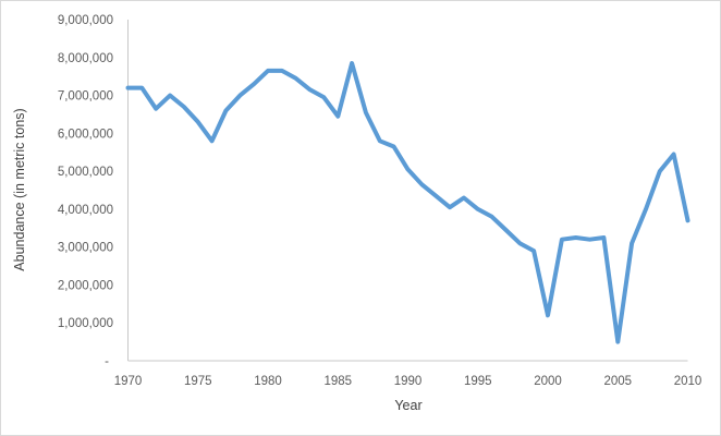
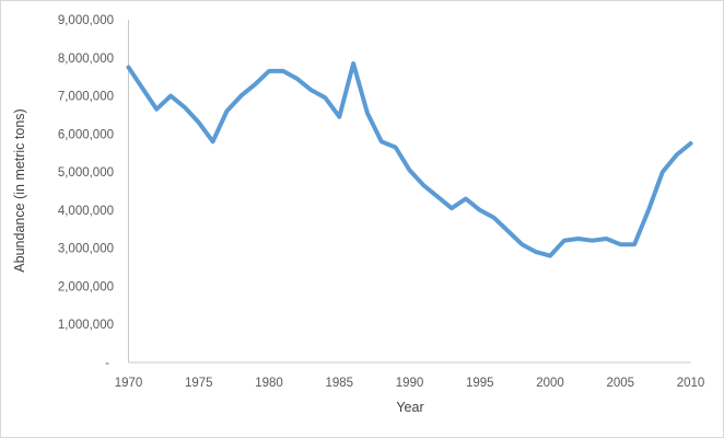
1970: 7200000 -> 7800000
2000: 1200000 -> 2800000
2005: 500000 -> 3100000
2010: 3700000 -> 5800000
